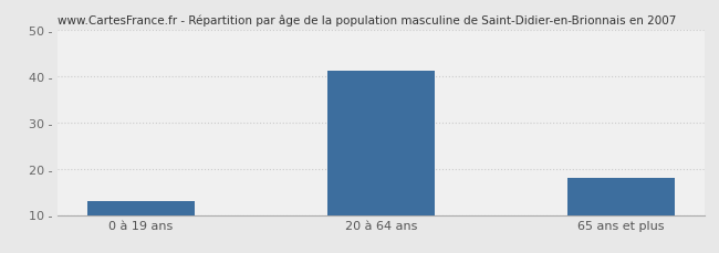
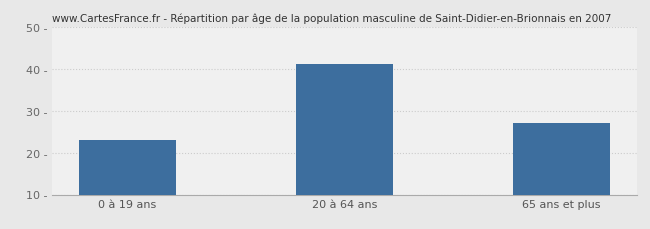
0 à 19 ans: 13 - -> 23 -
65 ans et plus: 18 - -> 27 -
